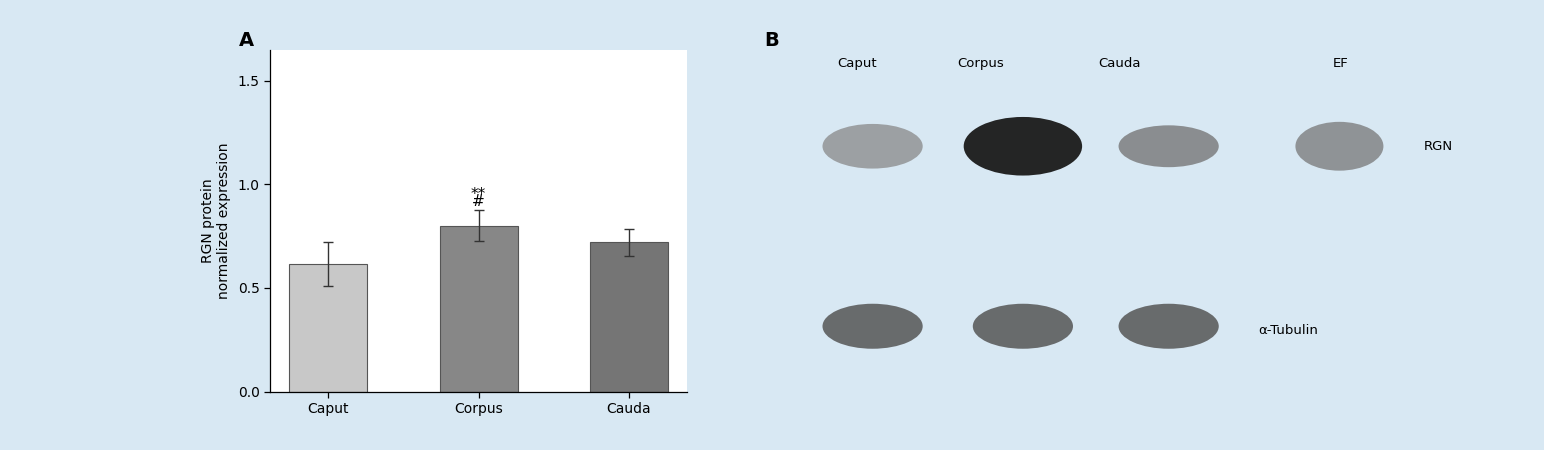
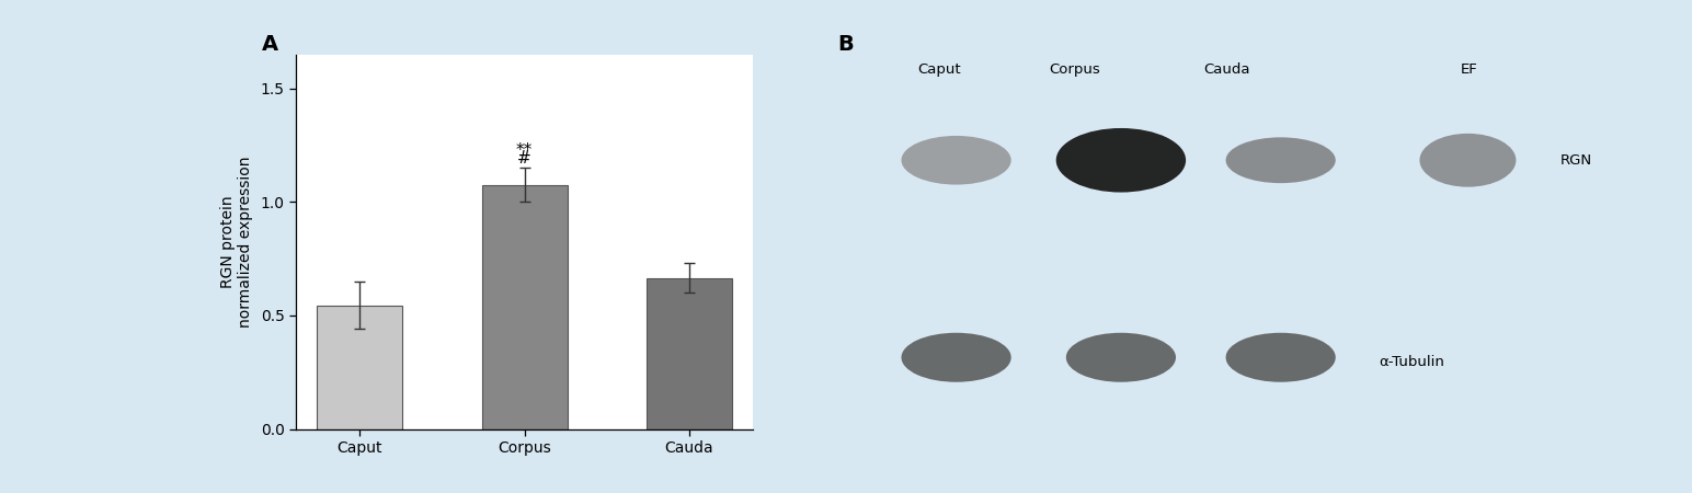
Caput: 0.615 -> 0.545
Corpus: 0.800 -> 1.075
Cauda: 0.720 -> 0.665
